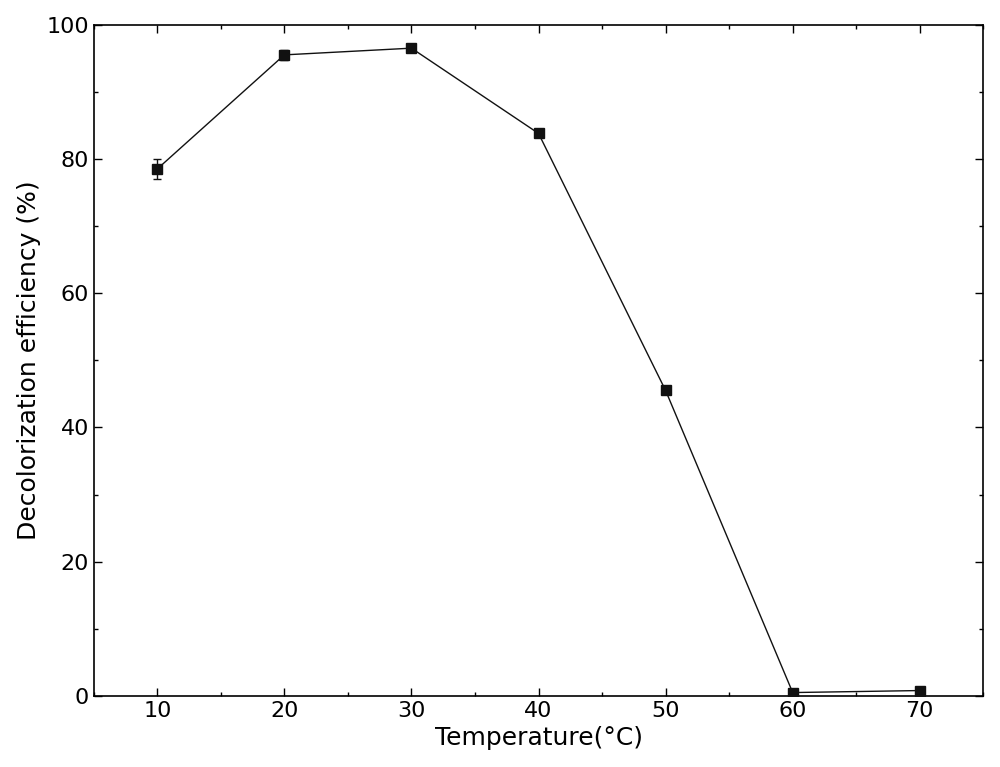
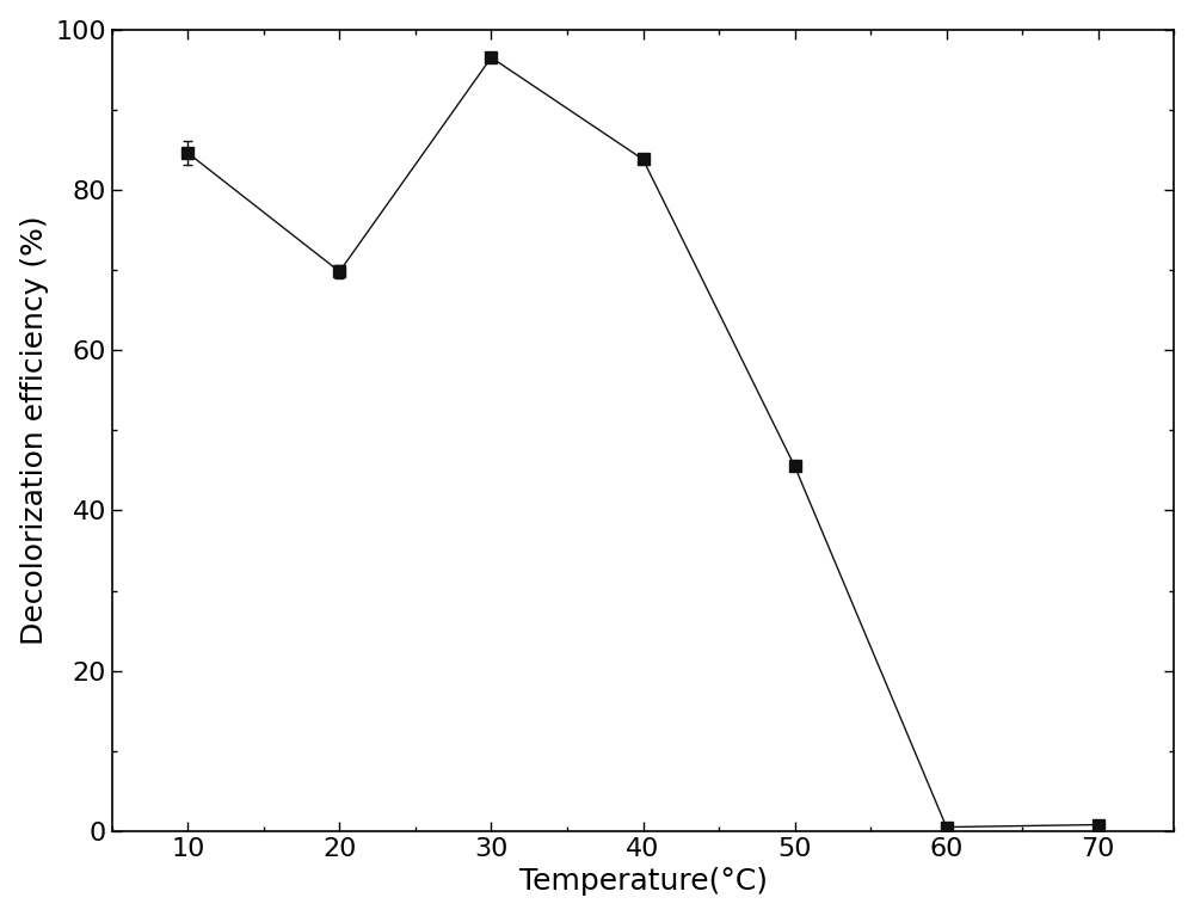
10: 78.5 -> 84.6
20: 95.5 -> 69.8
